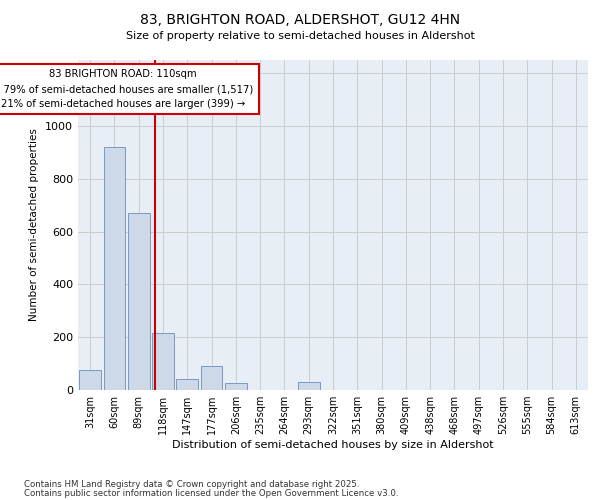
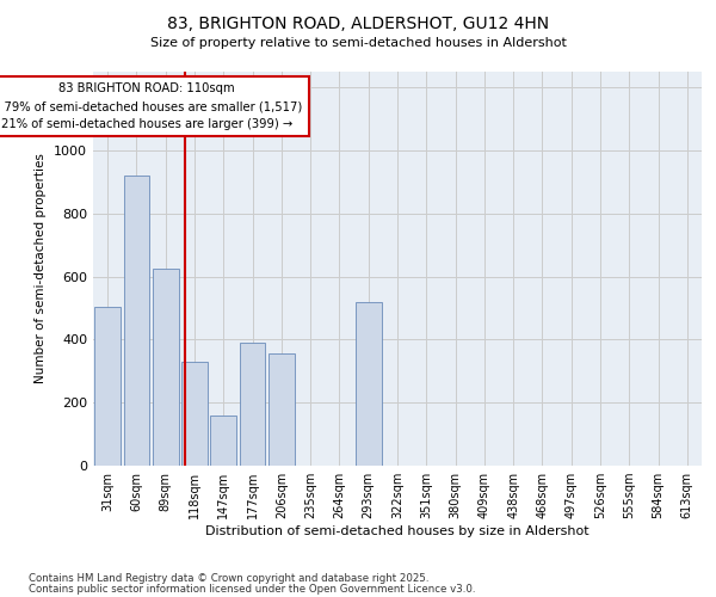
31sqm: 75 -> 505
89sqm: 670 -> 625
118sqm: 215 -> 330
147sqm: 40 -> 160
177sqm: 90 -> 390
206sqm: 25 -> 355
293sqm: 30 -> 520
